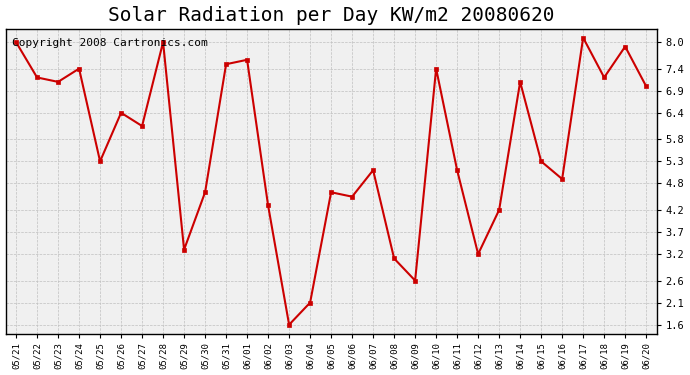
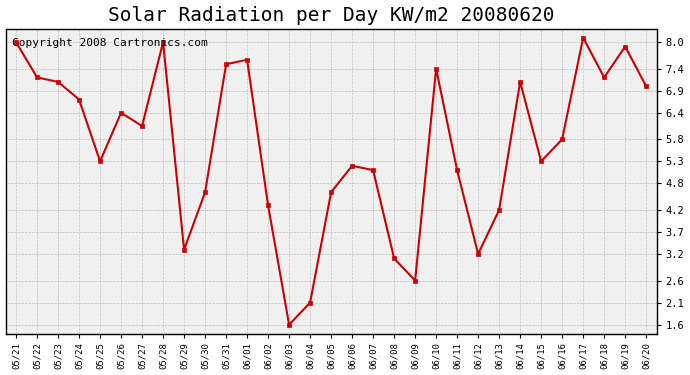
05/24: 7.4 -> 6.7
06/06: 4.5 -> 5.2
06/16: 4.9 -> 5.8
